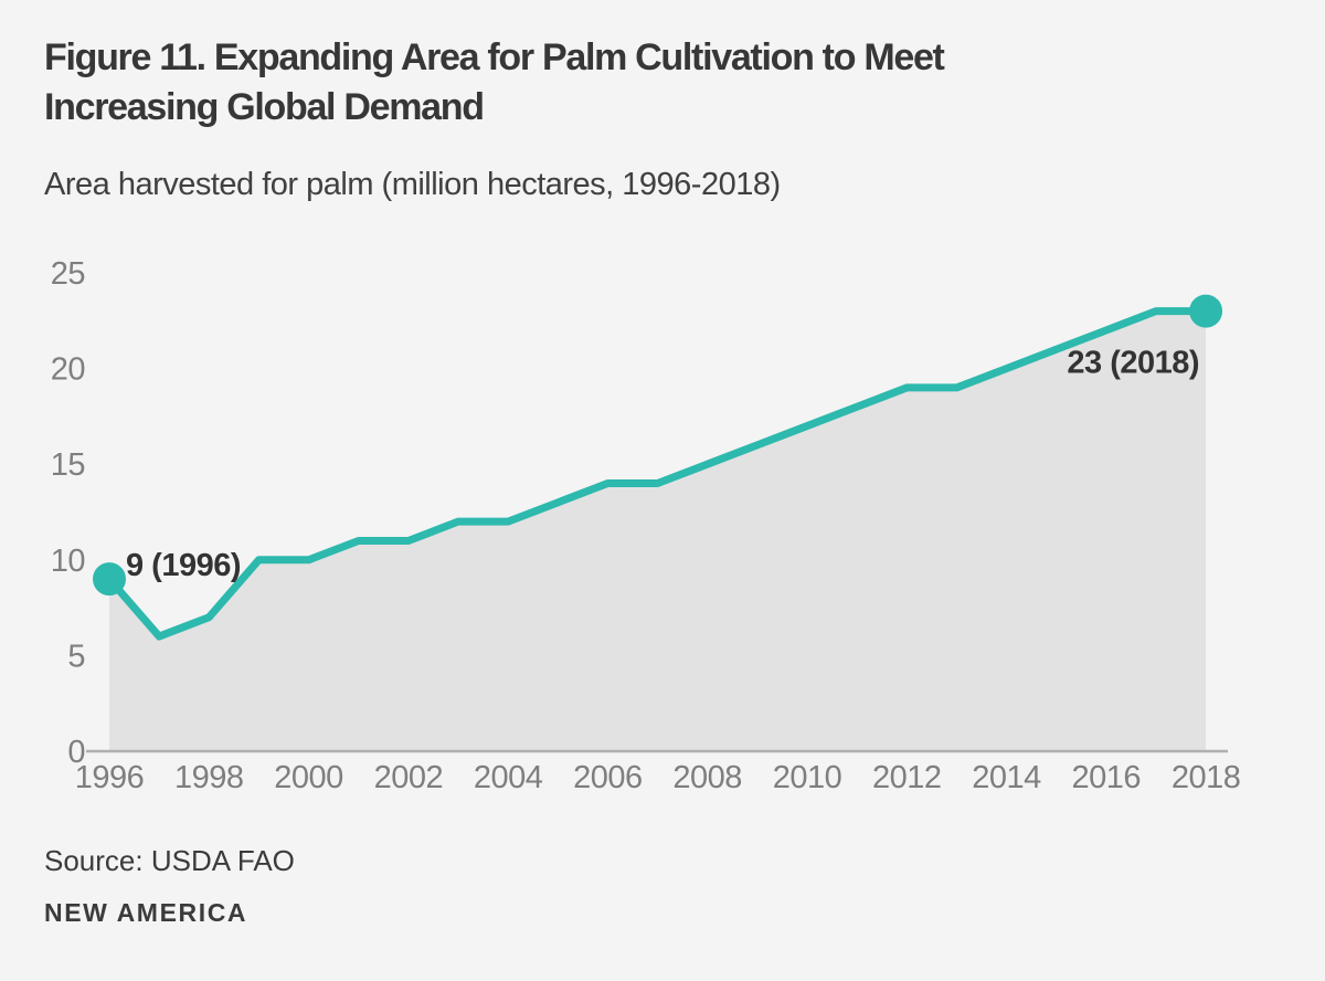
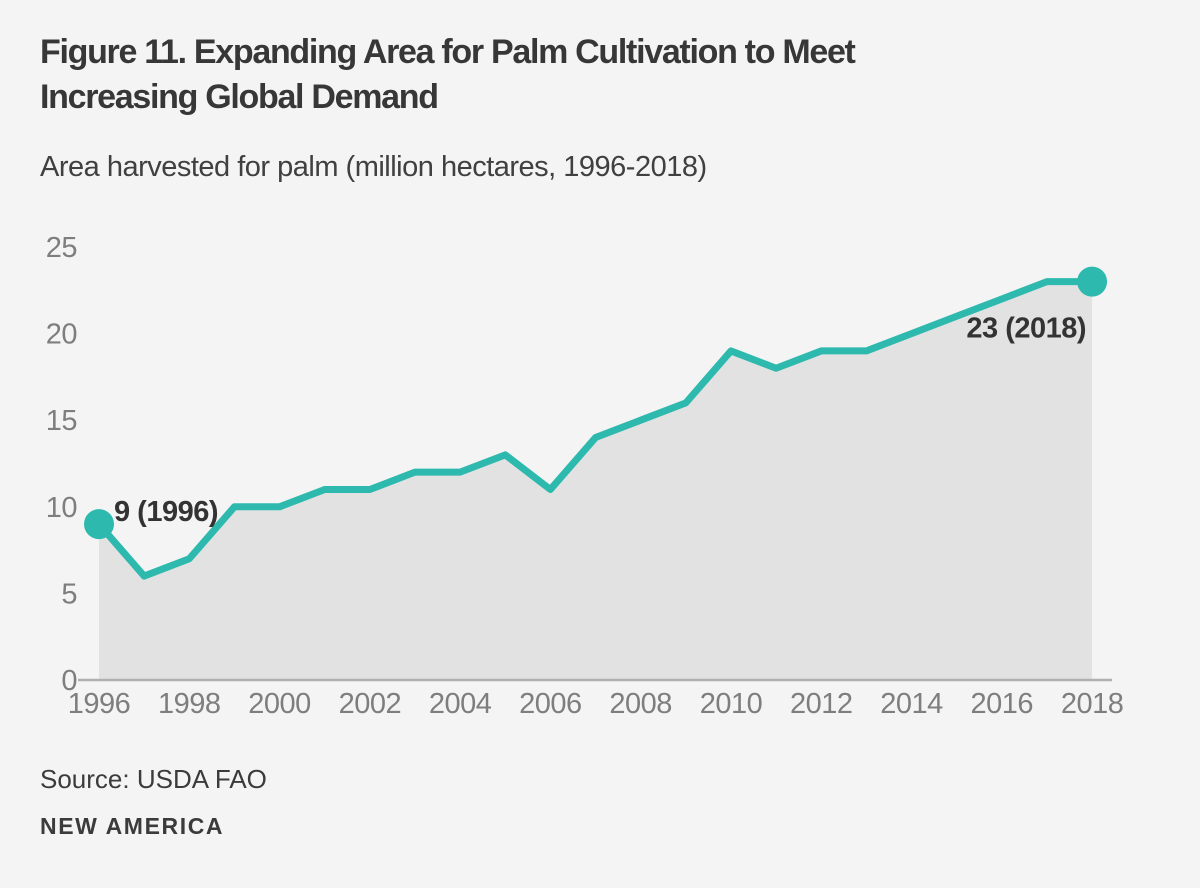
2006: 14 -> 11
2010: 17 -> 19
